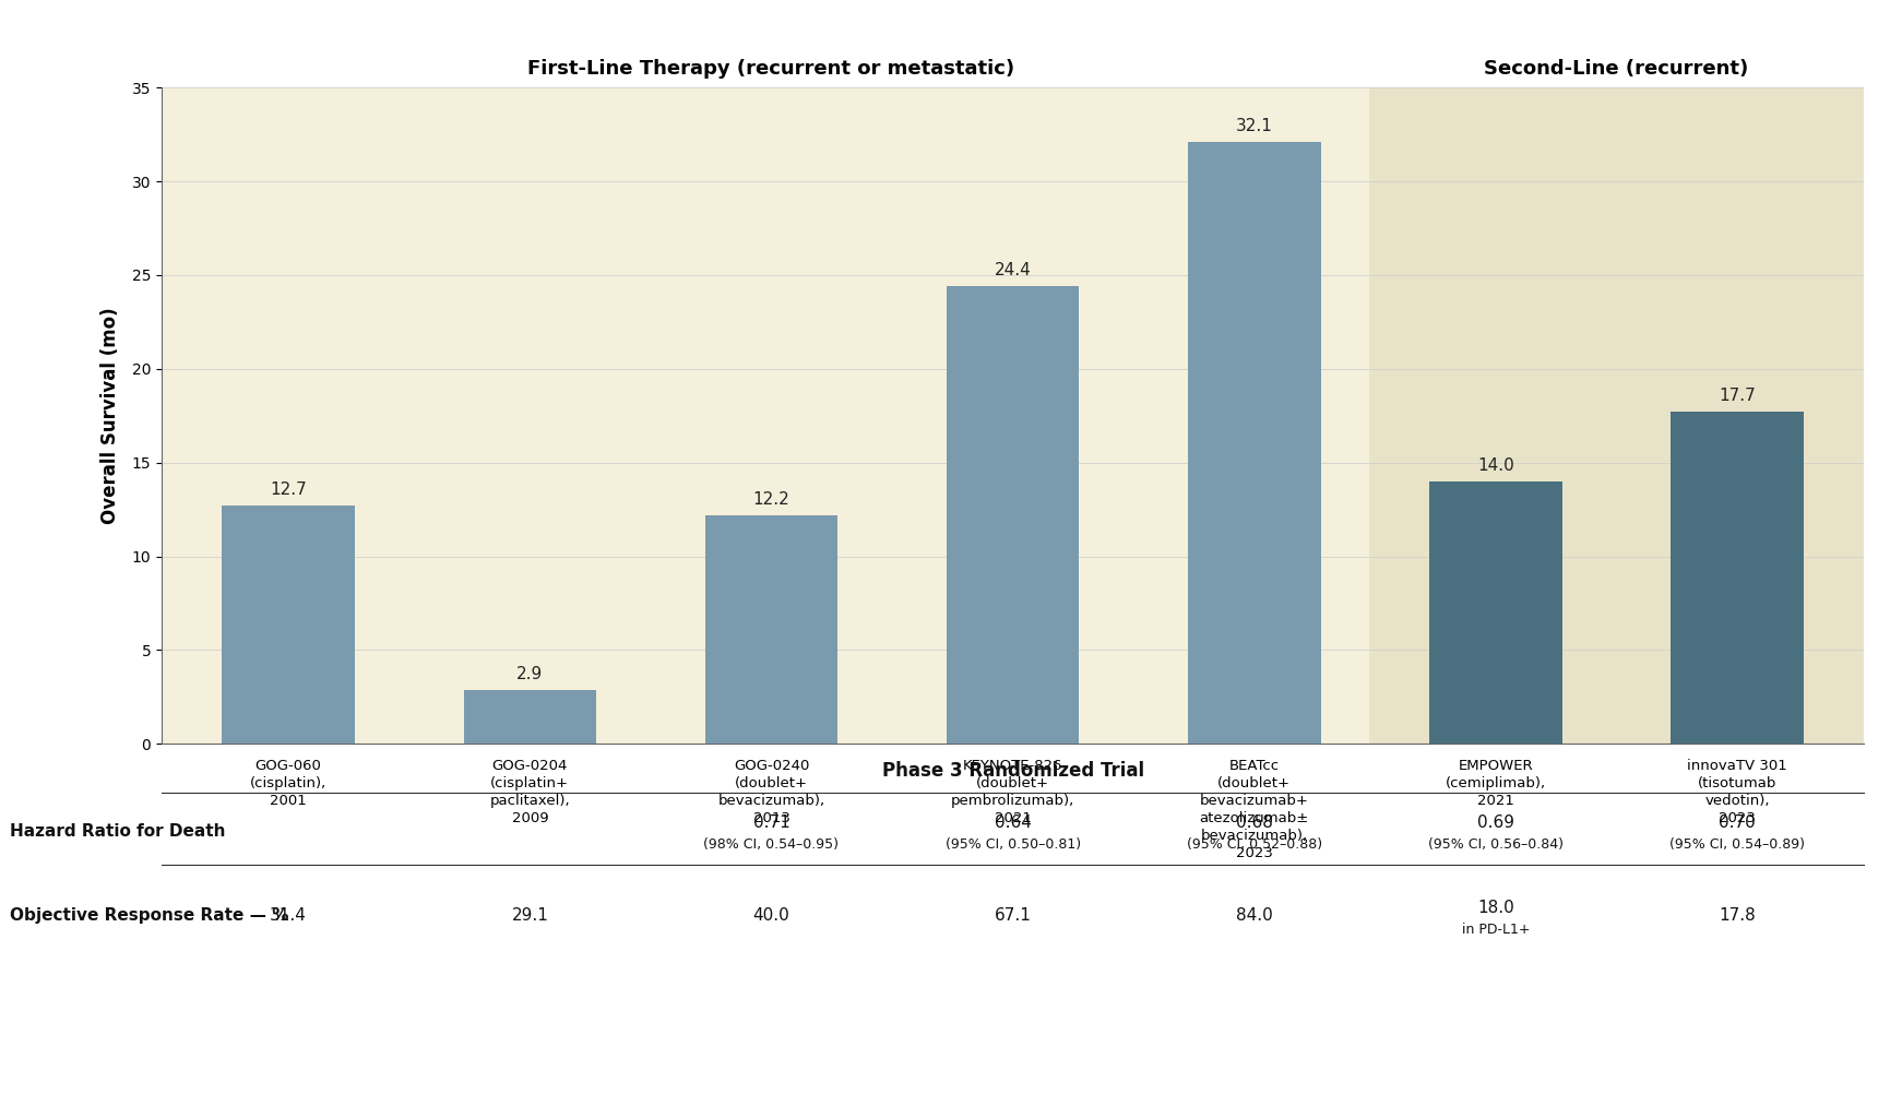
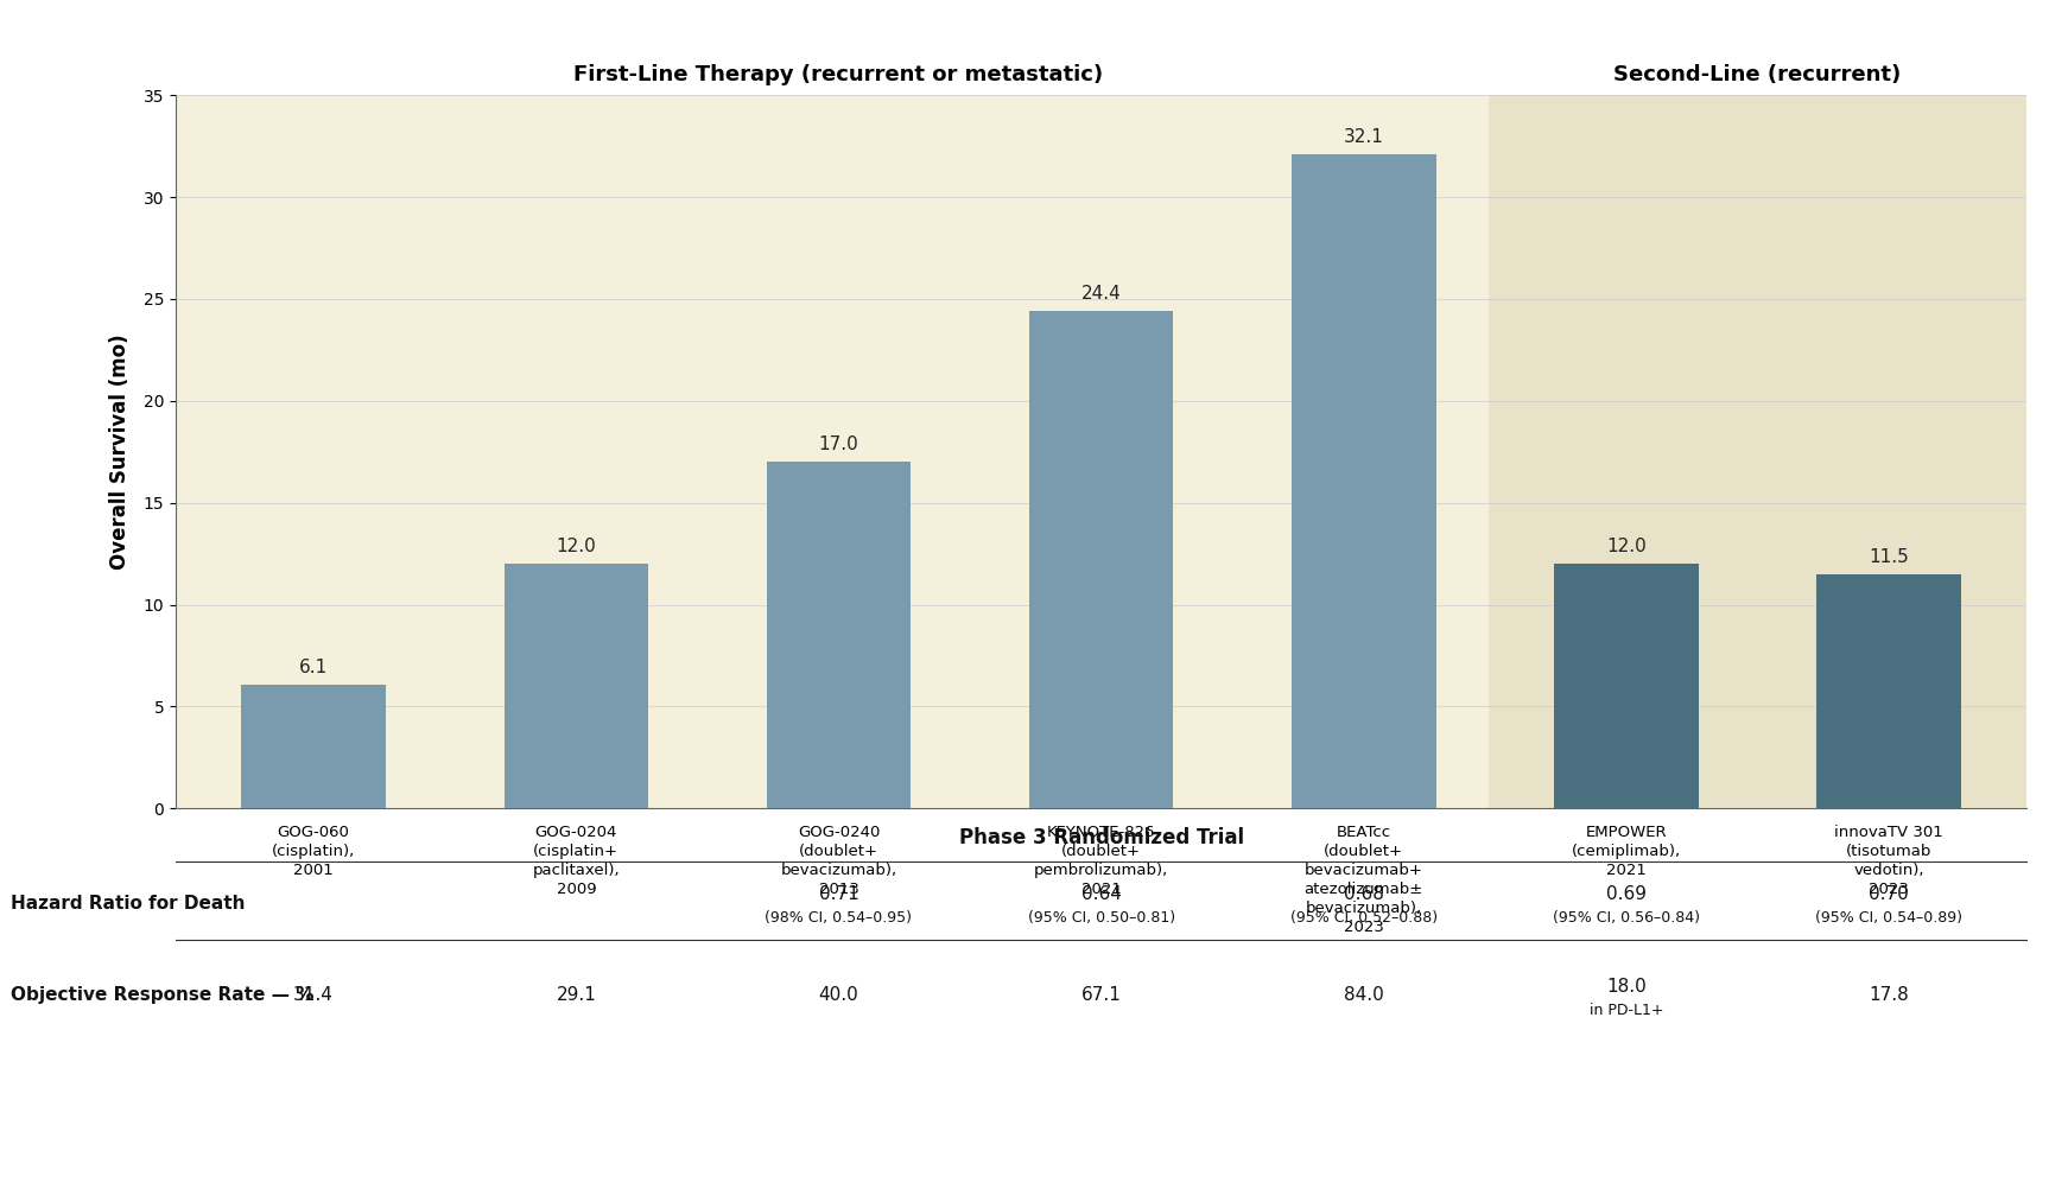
GOG-060 (cisplatin), 2001: 12.7 -> 6.1
GOG-0204 (cisplatin+ paclitaxel), 2009: 2.9 -> 12.0
GOG-0240 (doublet+ bevacizumab), 2013: 12.2 -> 17.0
EMPOWER (cemiplimab), 2021: 14.0 -> 12.0
innovaTV 301 (tisotumab vedotin), 2023: 17.7 -> 11.5
